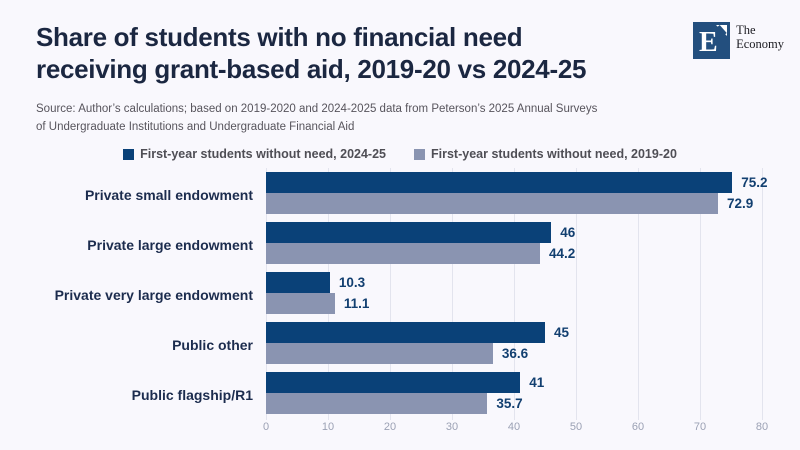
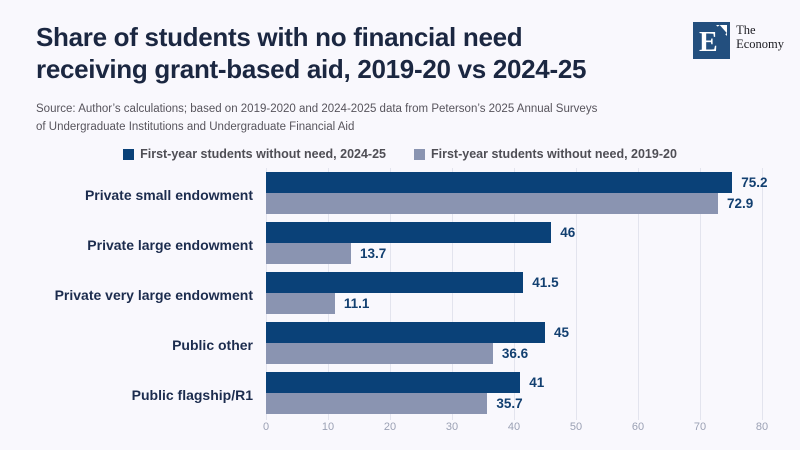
First-year students without need, 2019-20/Private large endowment: 44.2 -> 13.7
First-year students without need, 2024-25/Private very large endowment: 10.3 -> 41.5
